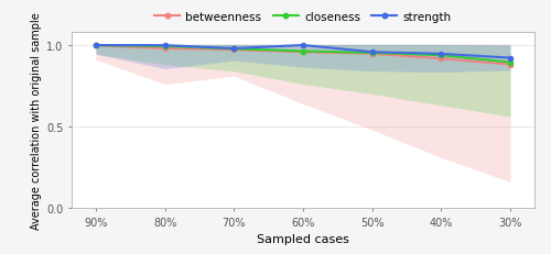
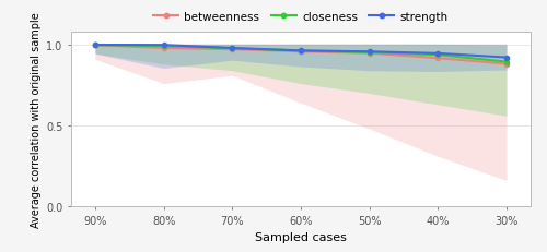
strength/60%: 1.00 -> 0.96
